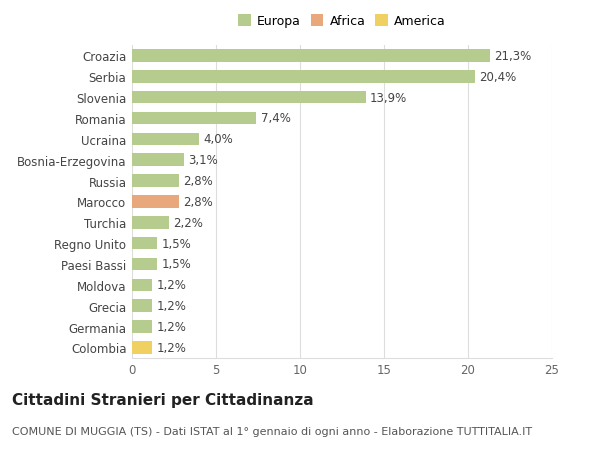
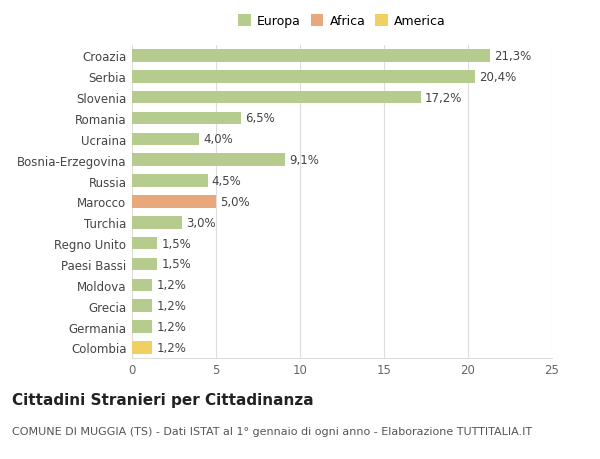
Slovenia: 13,9% -> 17,2%
Romania: 7,4% -> 6,5%
Bosnia-Erzegovina: 3,1% -> 9,1%
Russia: 2,8% -> 4,5%
Marocco: 2,8% -> 5,0%
Turchia: 2,2% -> 3,0%
